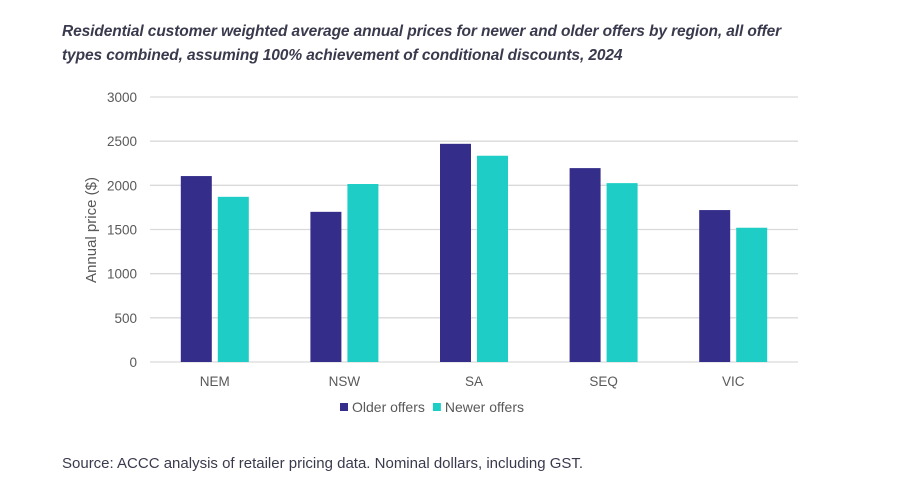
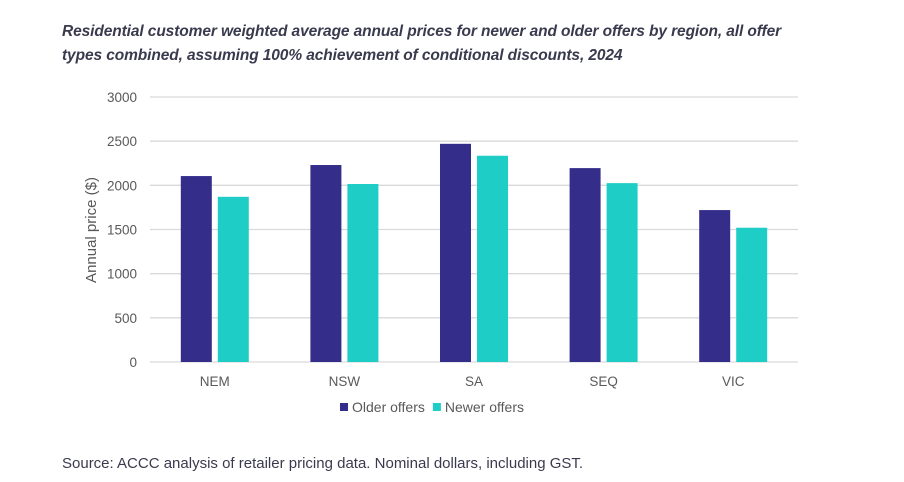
Older offers/NSW: 1700 -> 2200
